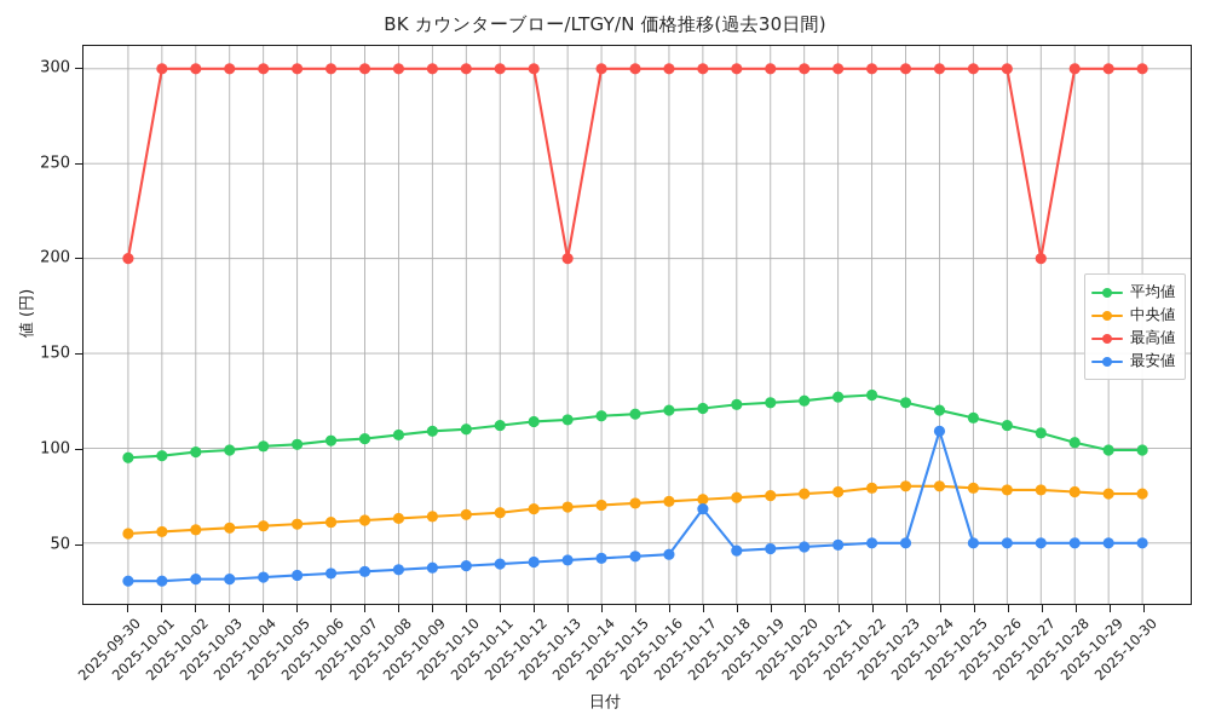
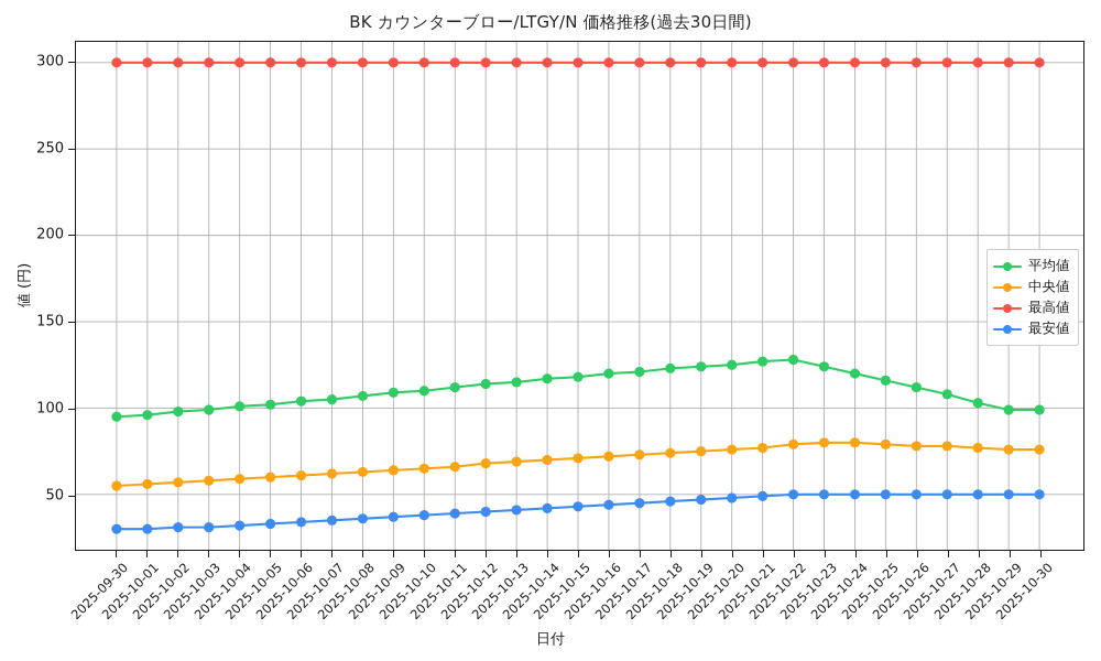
最高値/2025-09-30: 200 -> 300
最高値/2025-10-13: 200 -> 300
最安値/2025-10-17: 68 -> 45
最安値/2025-10-24: 109 -> 50
最高値/2025-10-27: 200 -> 300
